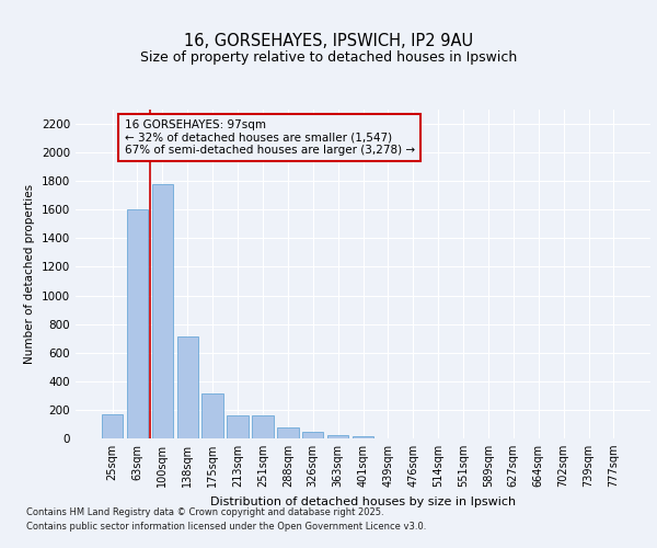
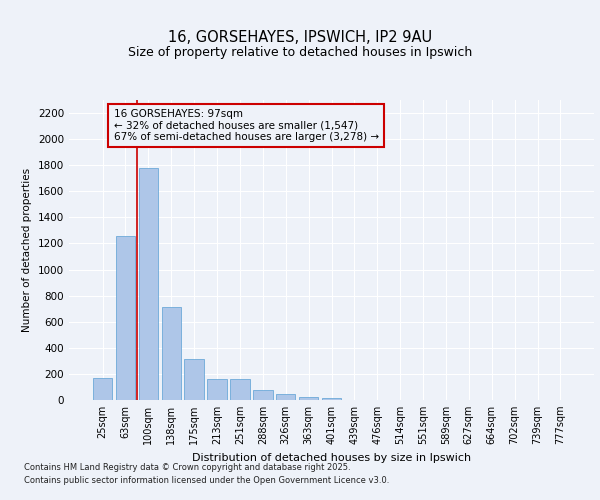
63sqm: 1600 -> 1260
